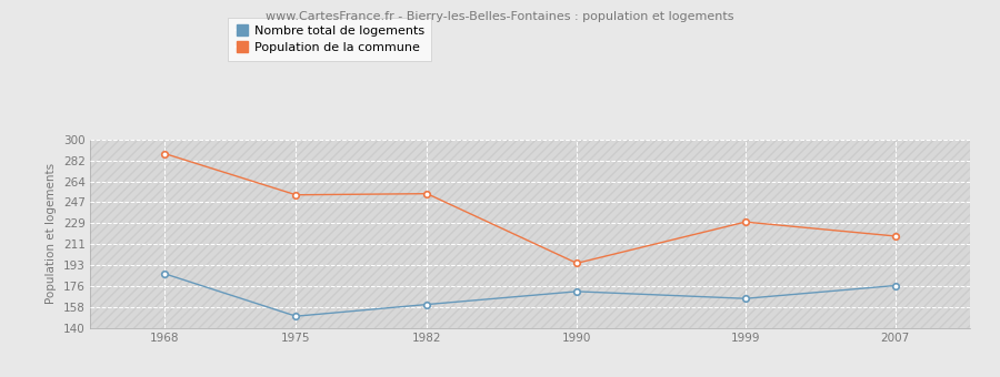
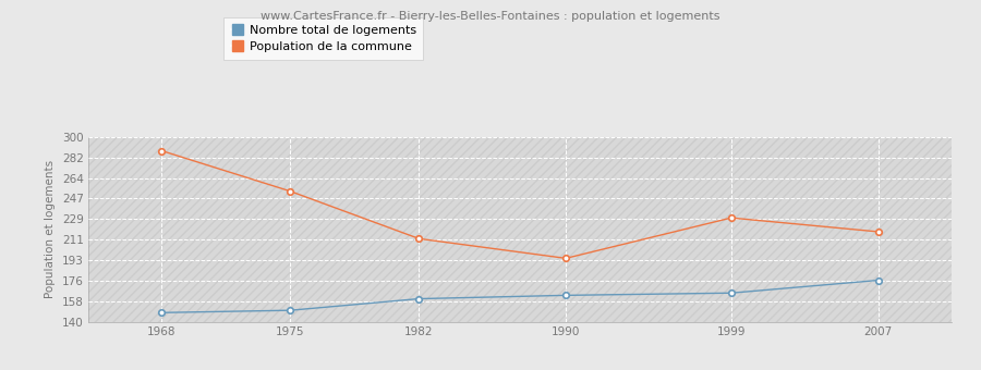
Nombre total de logements/1968: 186 -> 148
Population de la commune/1982: 254 -> 212
Nombre total de logements/1990: 171 -> 163
